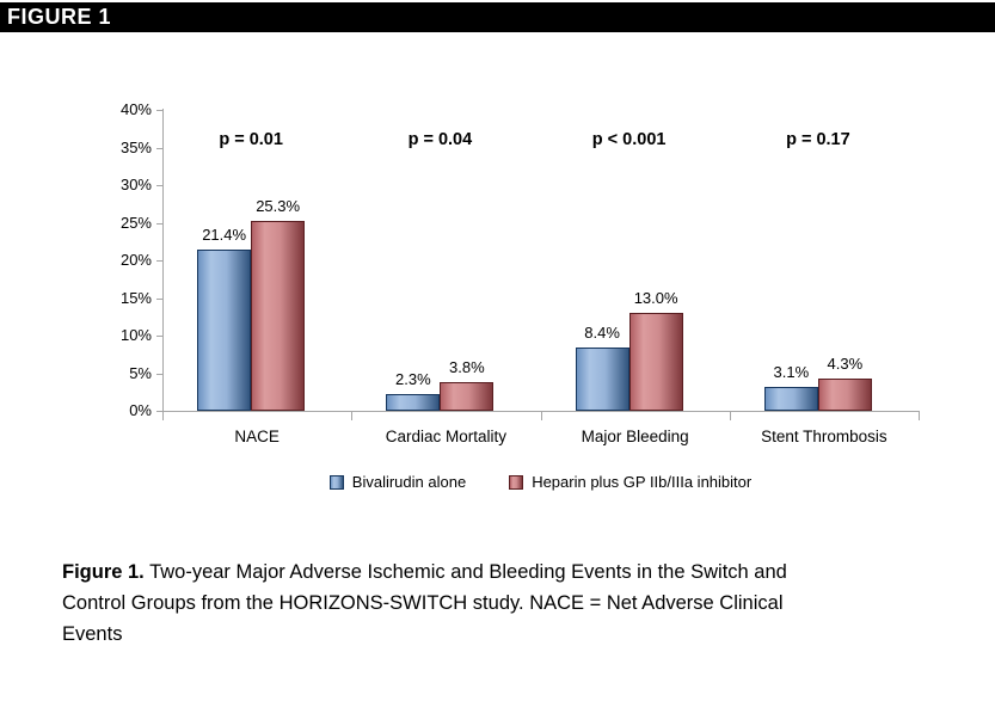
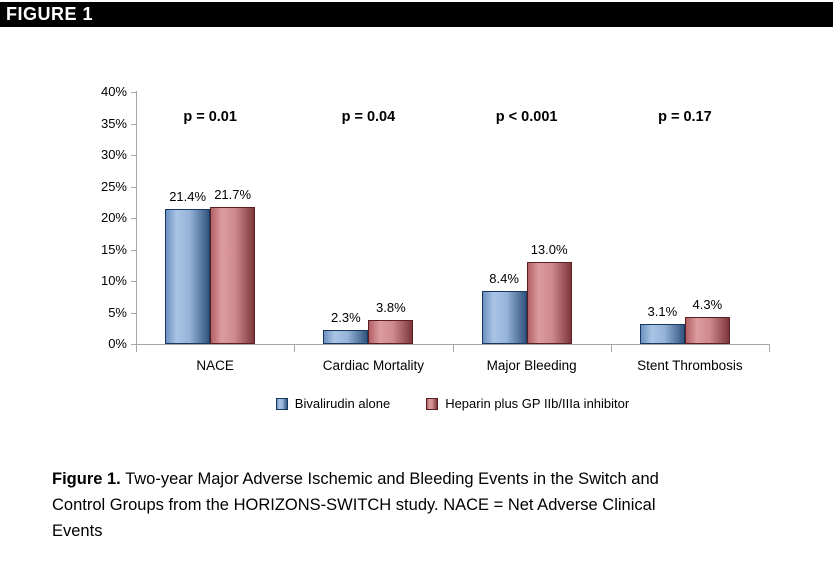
Heparin plus GP IIb/IIIa inhibitor/NACE: 25.3% -> 21.7%
